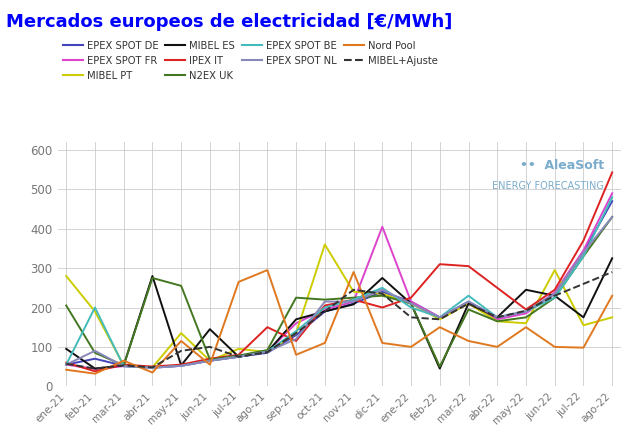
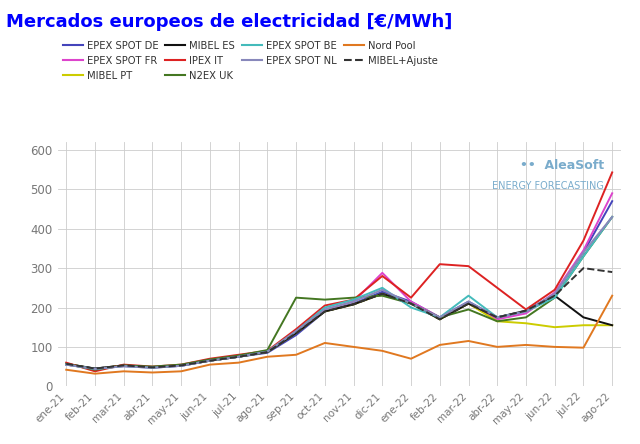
N2EX UK/ene-21: 205 -> 57
MIBEL PT/ene-21: 280 -> 57
MIBEL ES/ene-21: 95 -> 57
EPEX SPOT DE/feb-21: 70 -> 45
N2EX UK/feb-21: 85 -> 42
MIBEL PT/feb-21: 190 -> 44
EPEX SPOT BE/feb-21: 200 -> 44
EPEX SPOT NL/feb-21: 90 -> 44
Nord Pool/mar-21: 65 -> 38
N2EX UK/abr-21: 275 -> 50
MIBEL ES/abr-21: 280 -> 48
Nord Pool/may-21: 115 -> 38
N2EX UK/may-21: 255 -> 55
MIBEL+Ajuste/may-21: 90 -> 53
MIBEL PT/may-21: 135 -> 53
MIBEL+Ajuste/jun-21: 100 -> 65
MIBEL ES/jun-21: 145 -> 65
Nord Pool/jul-21: 265 -> 60
MIBEL PT/jul-21: 95 -> 75
IPEX IT/ago-21: 150 -> 90
Nord Pool/ago-21: 295 -> 75
IPEX IT/sep-21: 115 -> 145
EPEX SPOT FR/sep-21: 160 -> 140
MIBEL ES/sep-21: 170 -> 135
EPEX SPOT NL/sep-21: 120 -> 140
MIBEL PT/oct-21: 360 -> 190
EPEX SPOT NL/oct-21: 215 -> 195
Nord Pool/nov-21: 290 -> 100
MIBEL+Ajuste/nov-21: 245 -> 208
MIBEL PT/nov-21: 240 -> 208
IPEX IT/dic-21: 200 -> 280
Nord Pool/dic-21: 110 -> 90
EPEX SPOT FR/dic-21: 405 -> 288
MIBEL ES/dic-21: 275 -> 235
Nord Pool/ene-22: 100 -> 70
MIBEL+Ajuste/ene-22: 175 -> 210
Nord Pool/feb-22: 150 -> 105
N2EX UK/feb-22: 50 -> 175
MIBEL ES/feb-22: 45 -> 170
Nord Pool/may-22: 150 -> 105
MIBEL ES/may-22: 245 -> 192
MIBEL PT/jun-22: 295 -> 150
MIBEL+Ajuste/jul-22: 260 -> 300
MIBEL PT/ago-22: 175 -> 155
EPEX SPOT BE/ago-22: 480 -> 430
MIBEL ES/ago-22: 325 -> 155
